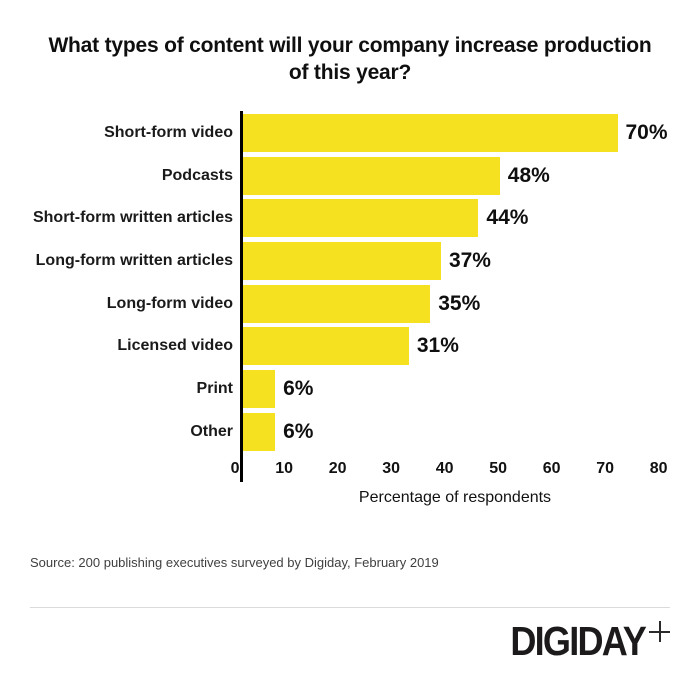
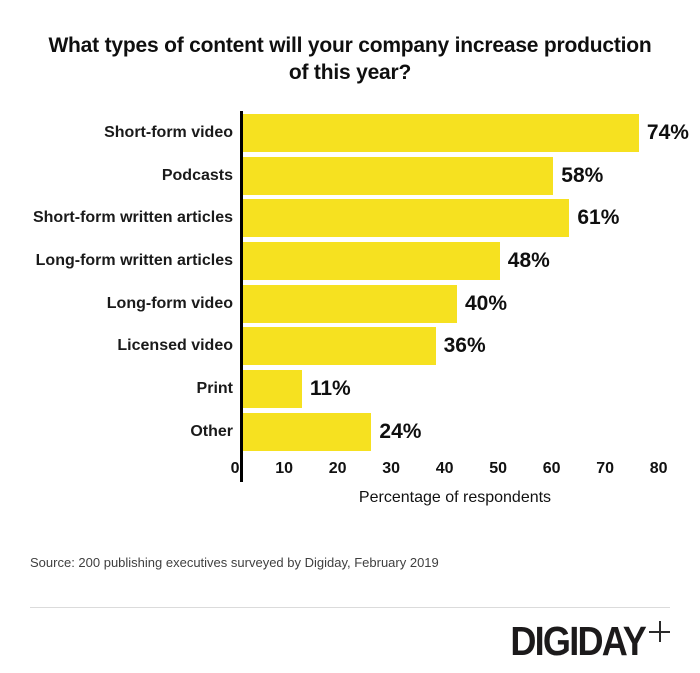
Short-form video: 70% -> 74%
Podcasts: 48% -> 58%
Short-form written articles: 44% -> 61%
Long-form written articles: 37% -> 48%
Long-form video: 35% -> 40%
Licensed video: 31% -> 36%
Print: 6% -> 11%
Other: 6% -> 24%
